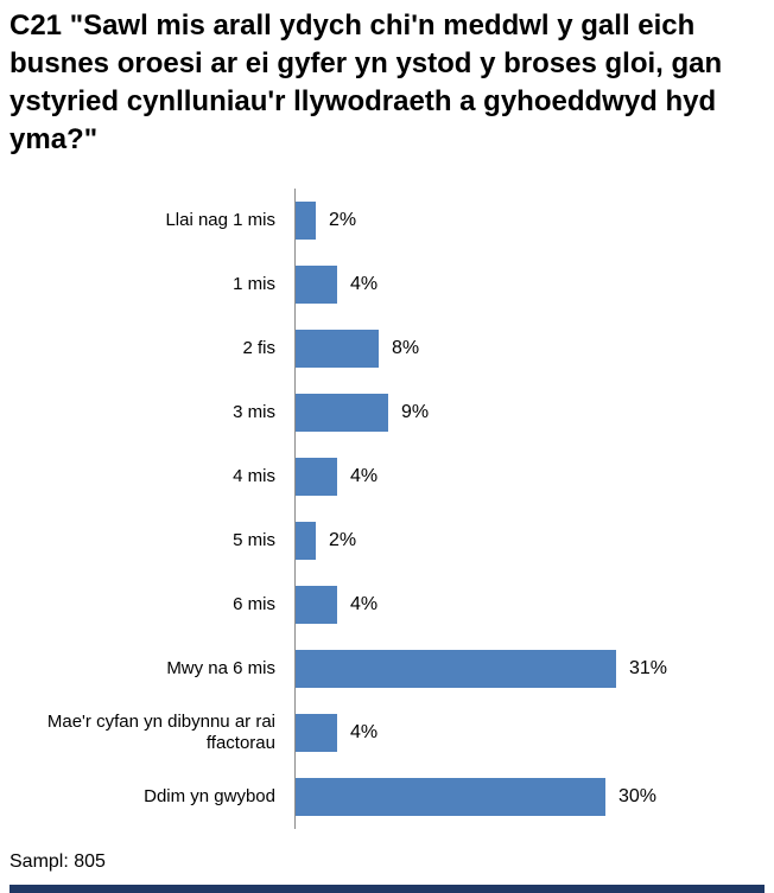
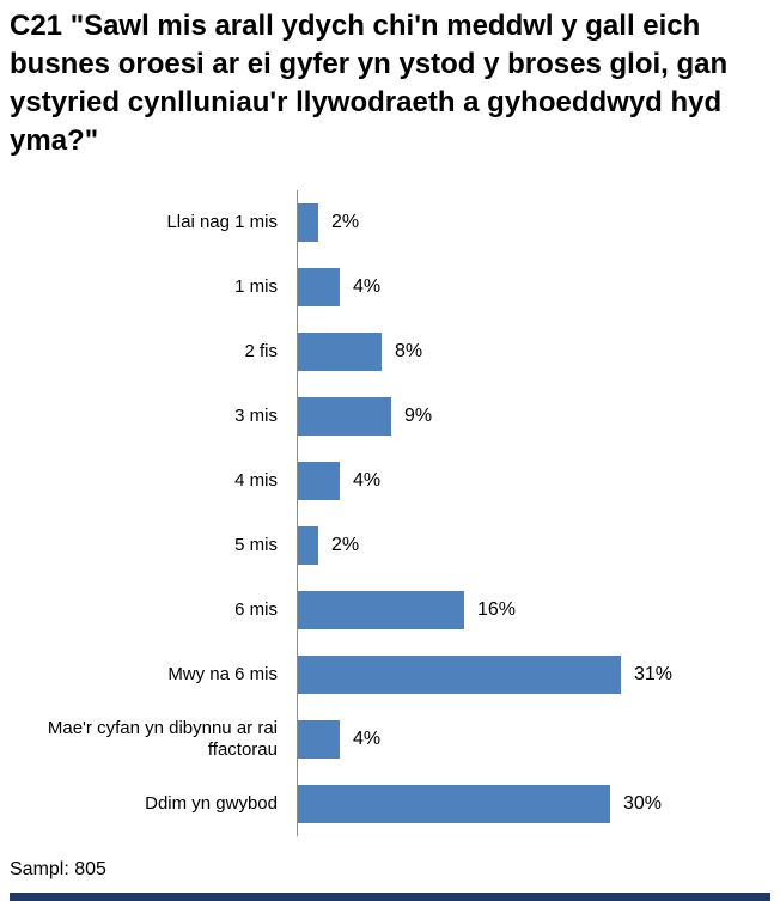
6 mis: 4% -> 16%
